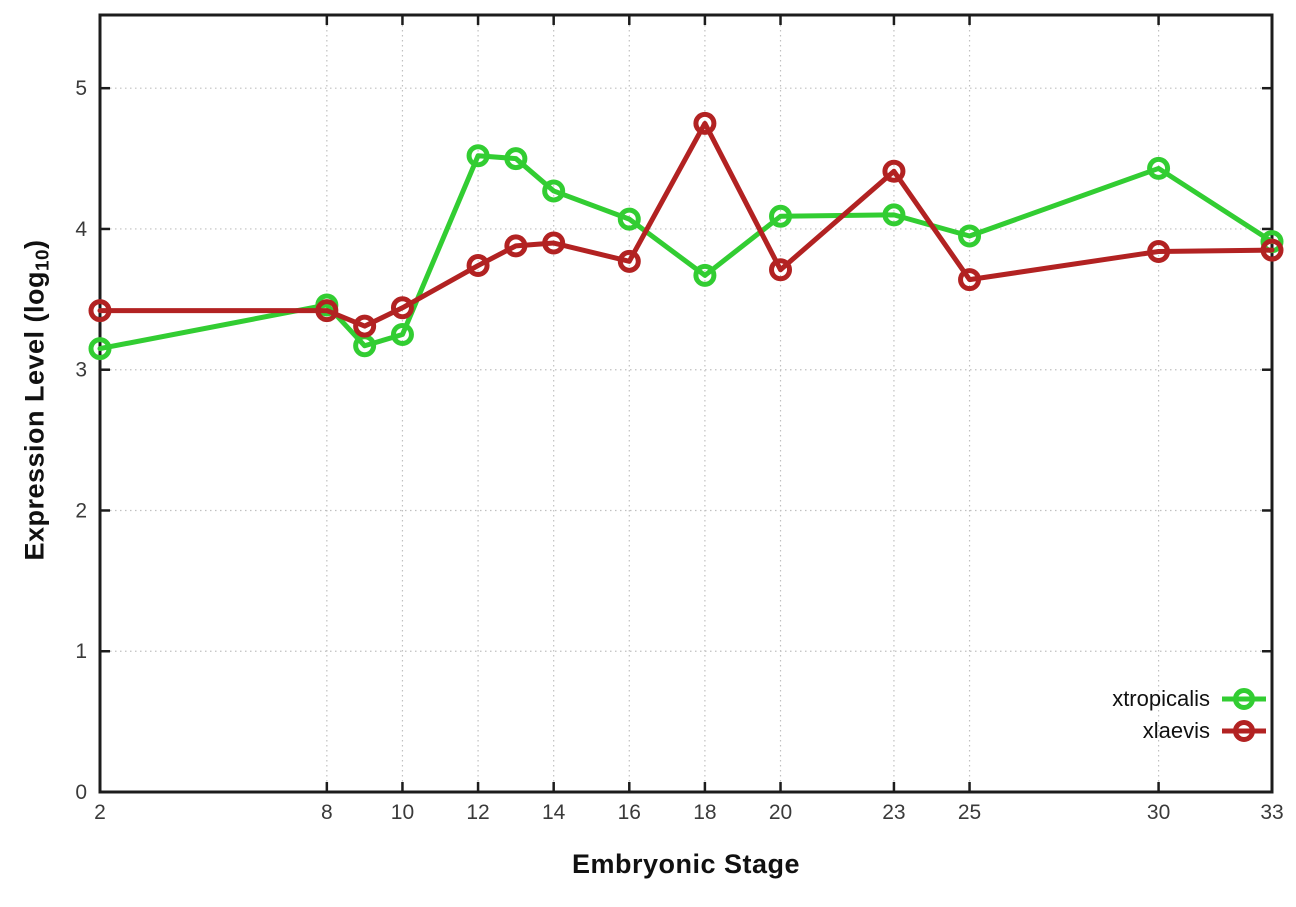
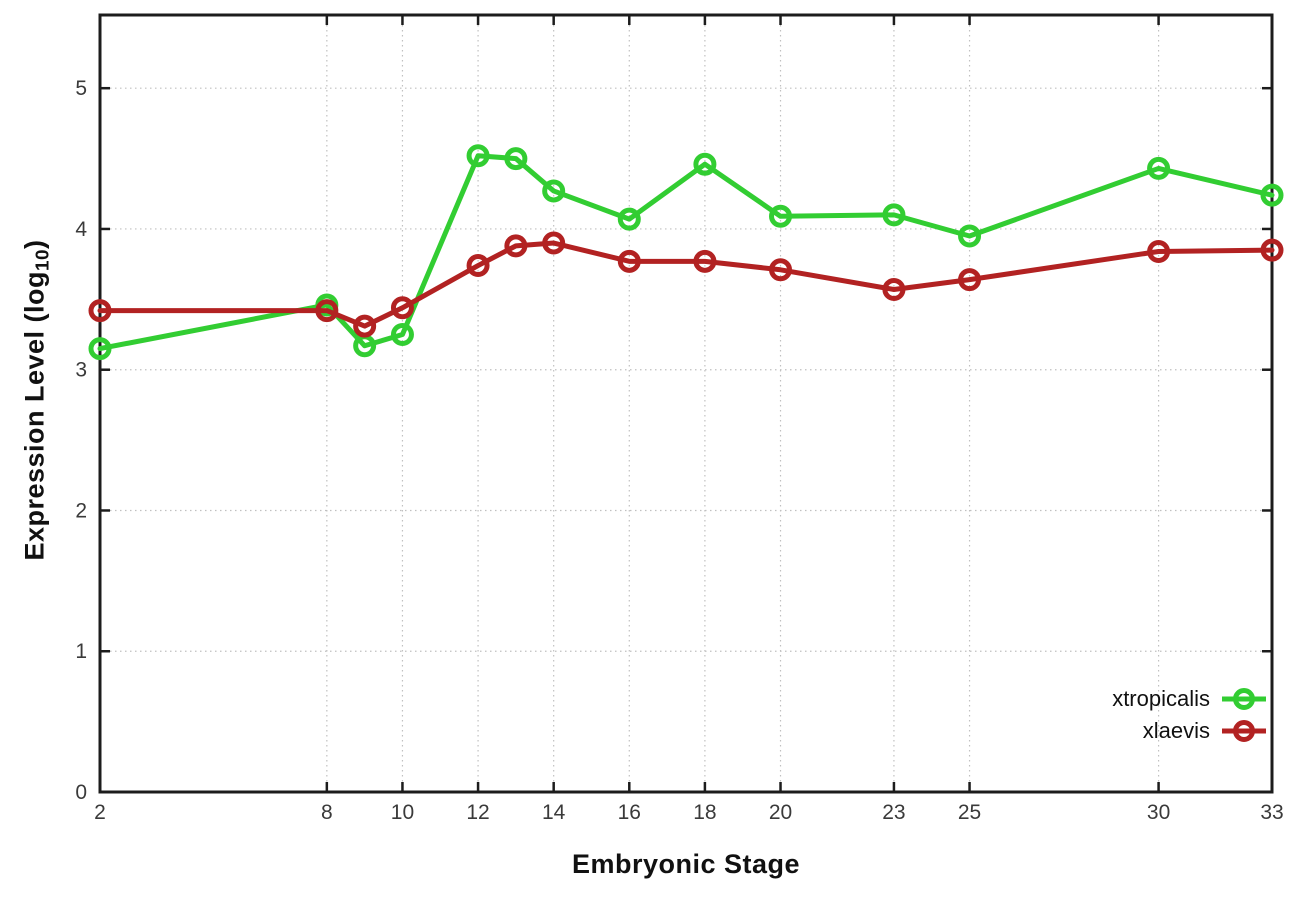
xtropicalis/18: 3.67 -> 4.46
xlaevis/18: 4.75 -> 3.77
xlaevis/23: 4.41 -> 3.57
xtropicalis/33: 3.91 -> 4.24
